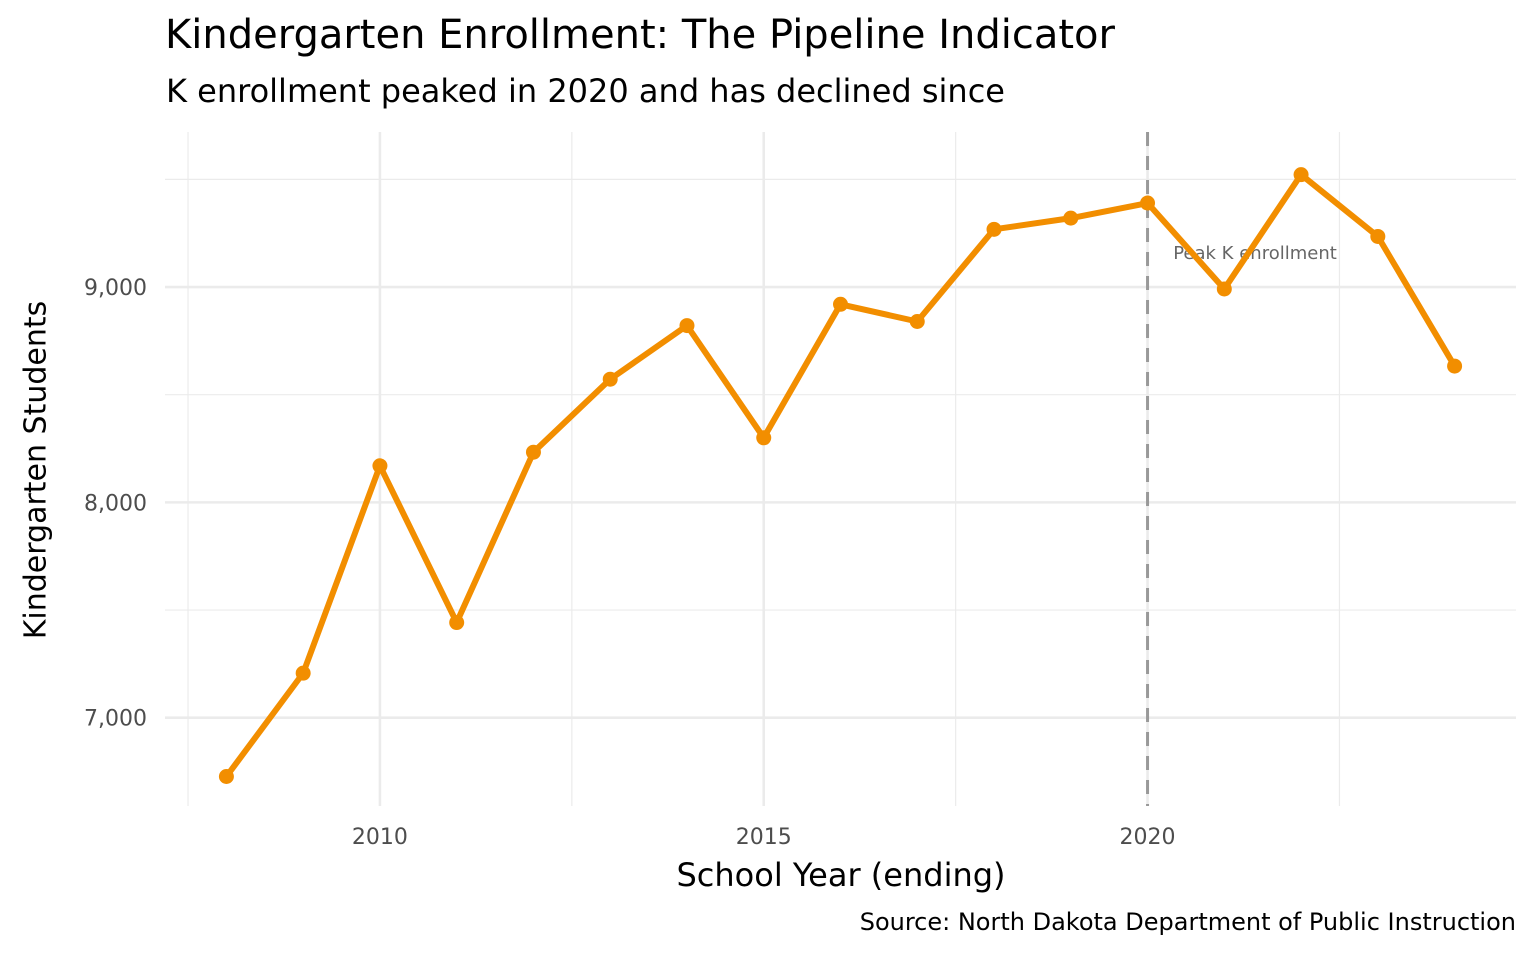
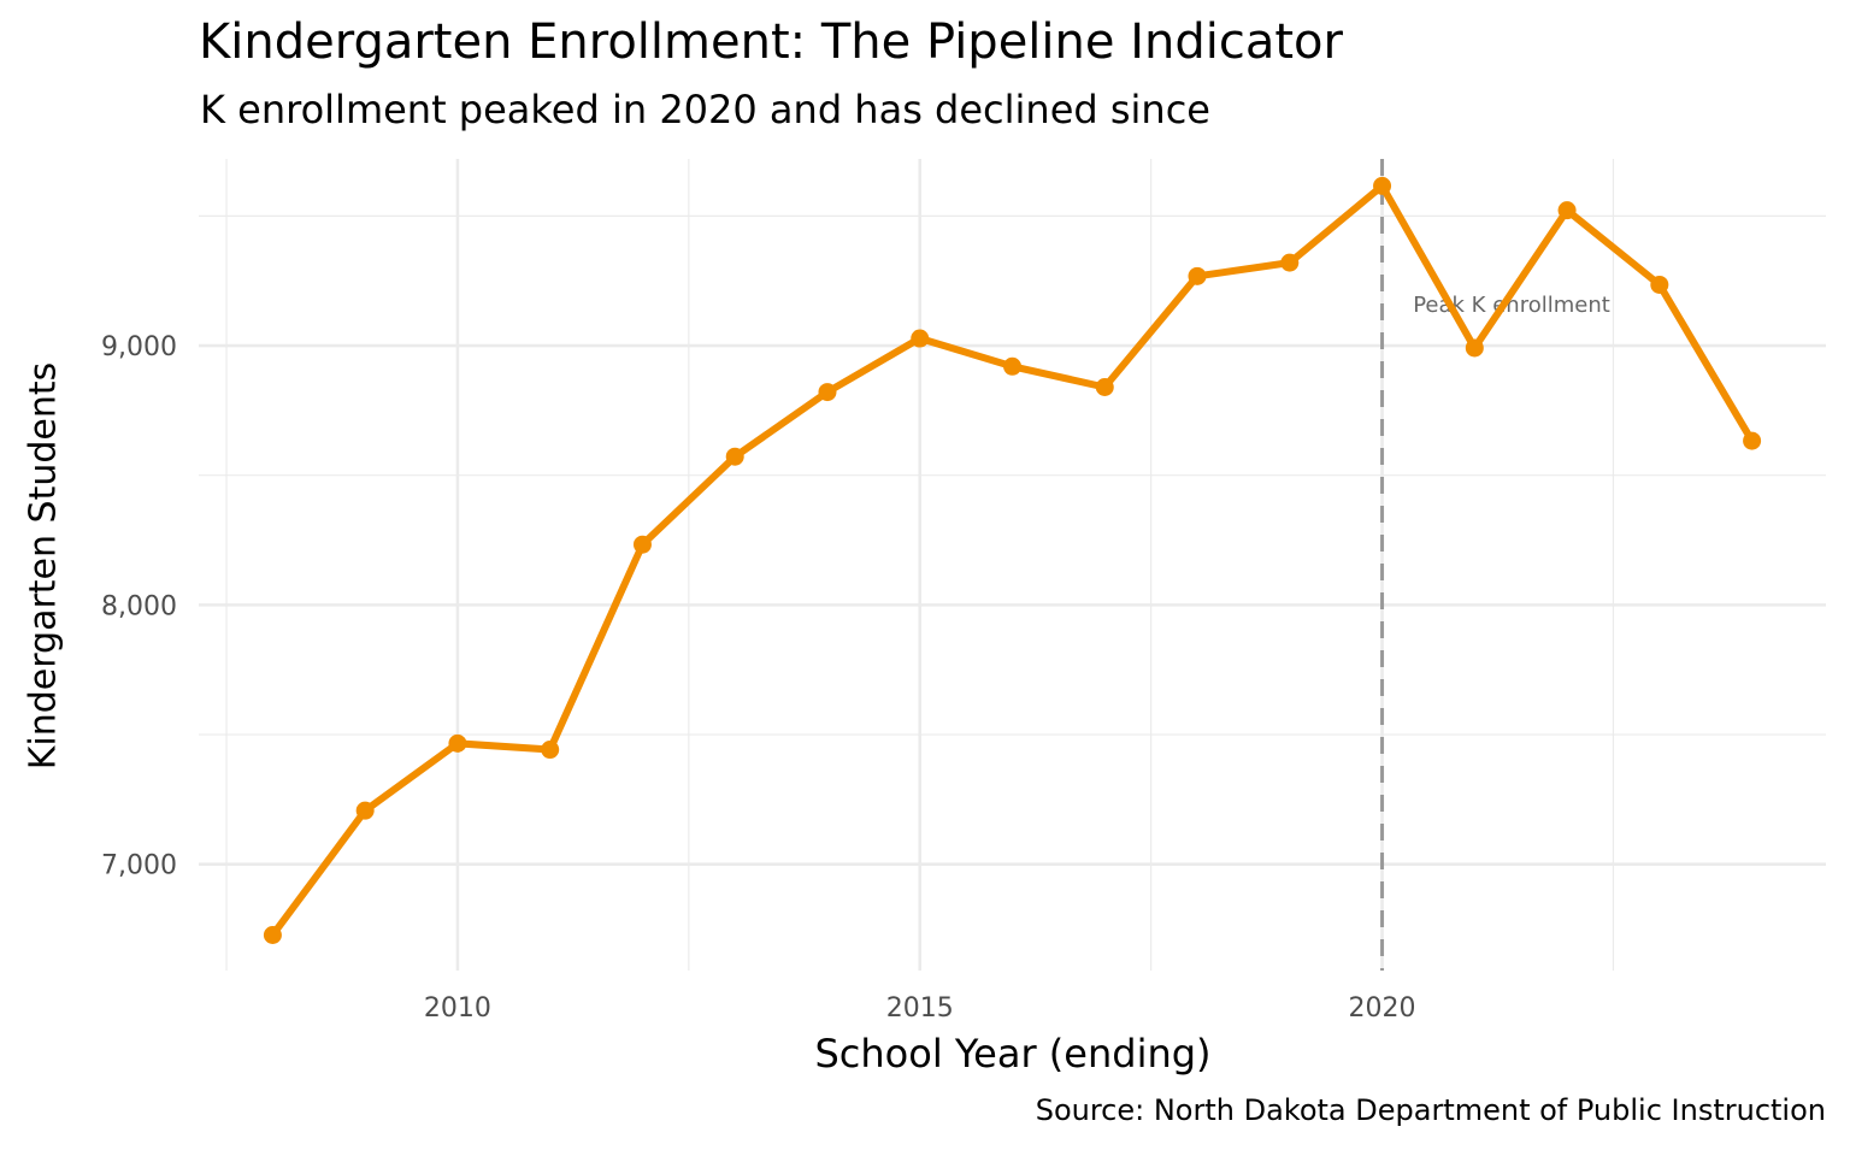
2010: 8170 -> 7470
2015: 8300 -> 9030
2020: 9390 -> 9620
